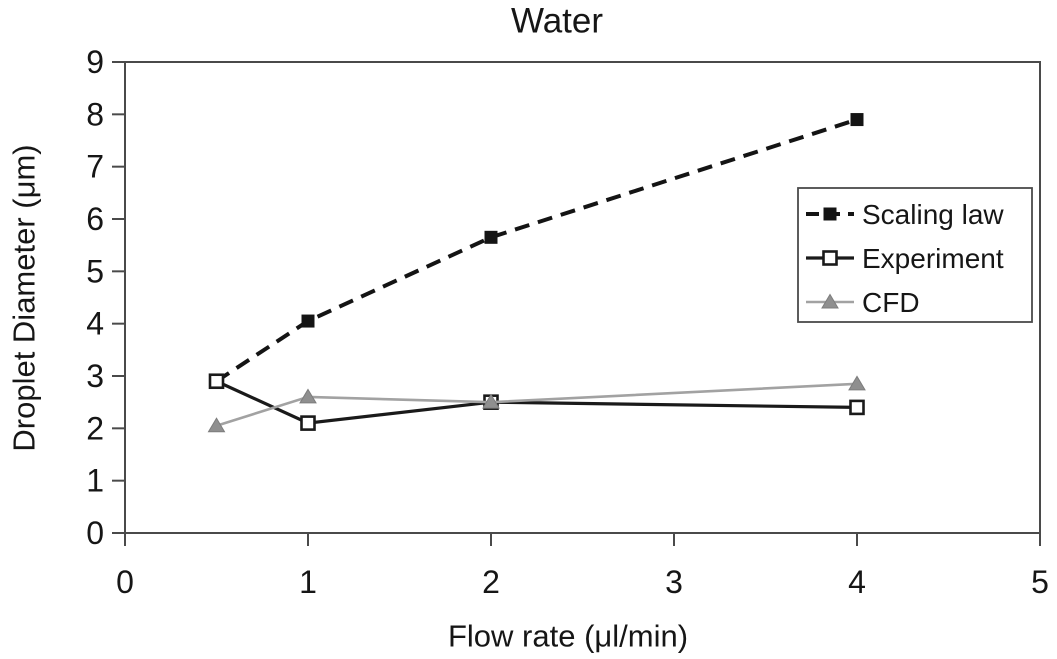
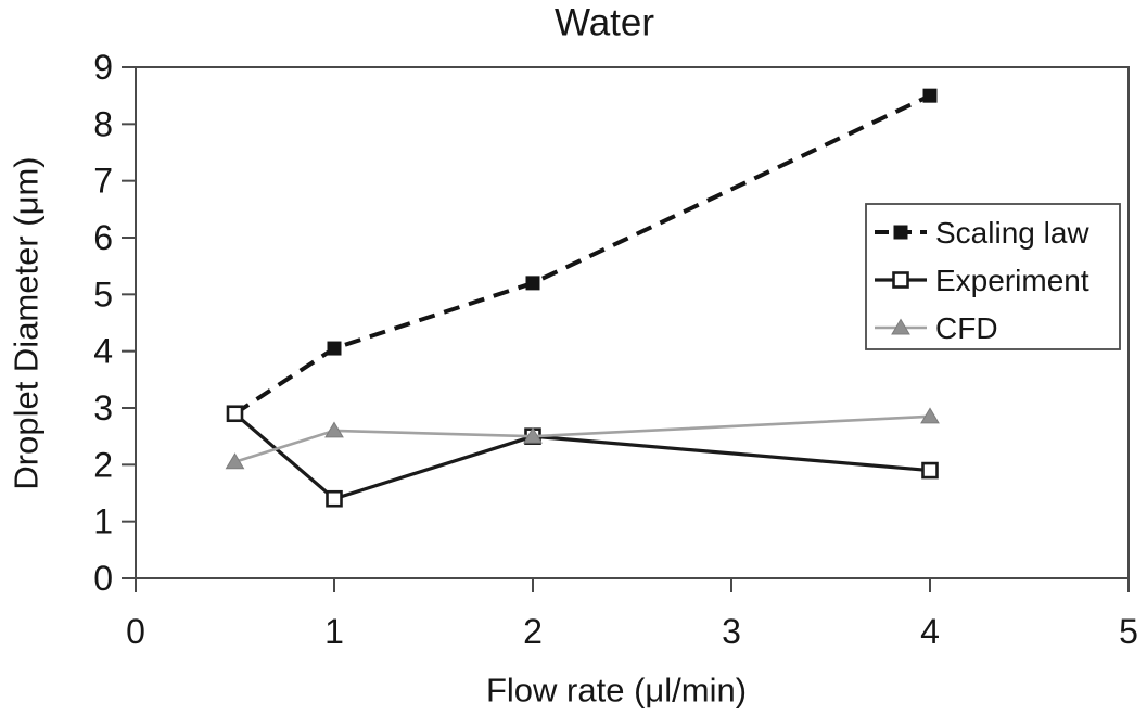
Experiment/1: 2.1 -> 1.4
Scaling law/2: 5.7 -> 5.2
Scaling law/4: 7.9 -> 8.5
Experiment/4: 2.4 -> 1.9
